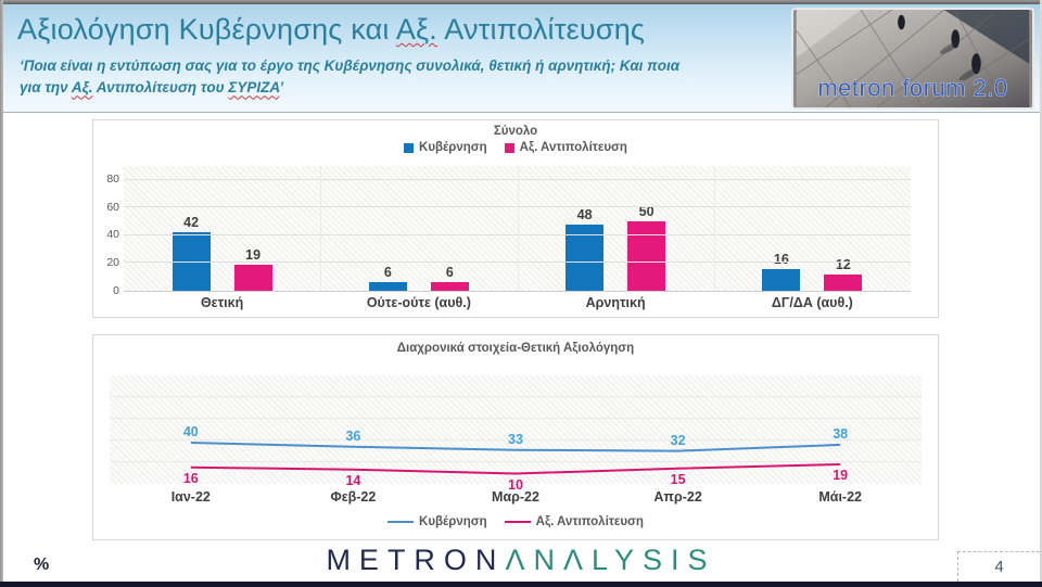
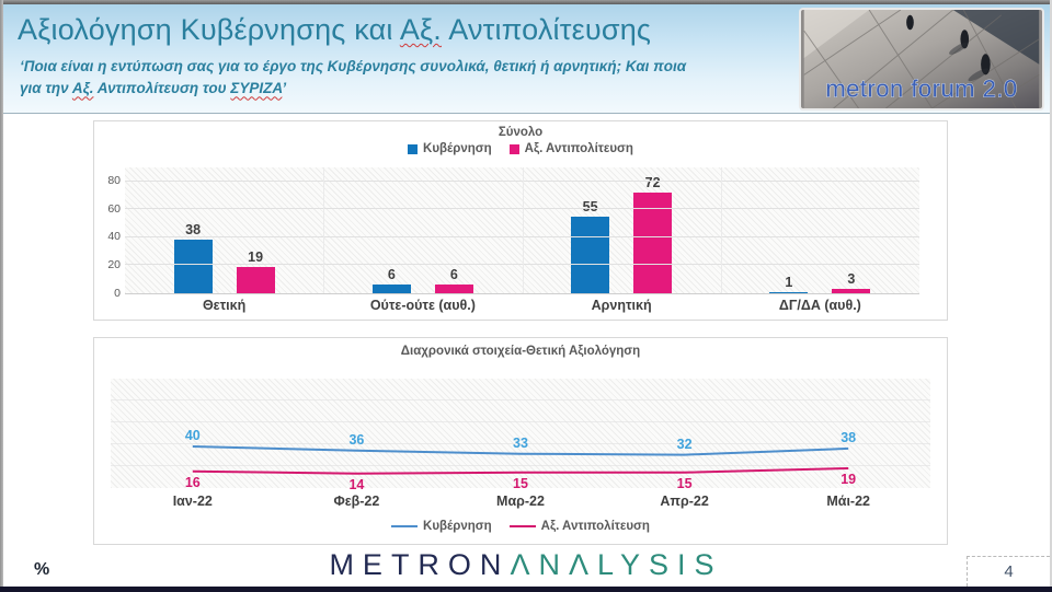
Σύνολο/Κυβέρνηση/Θετική: 42 -> 38
Σύνολο/Κυβέρνηση/Αρνητική: 48 -> 55
Σύνολο/Αξ. Αντιπολίτευση/Αρνητική: 50 -> 72
Σύνολο/Κυβέρνηση/ΔΓ/ΔΑ (αυθ.): 16 -> 1
Σύνολο/Αξ. Αντιπολίτευση/ΔΓ/ΔΑ (αυθ.): 12 -> 3
Διαχρονικά στοιχεία-Θετική Αξιολόγηση/Αξ. Αντιπολίτευση/Μαρ-22: 10 -> 15
